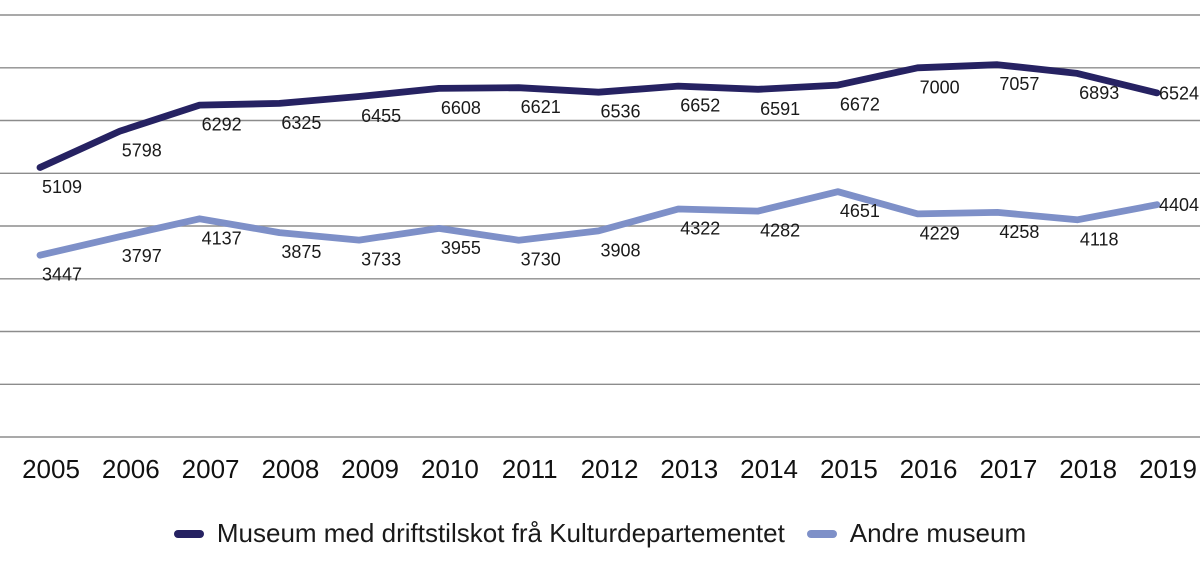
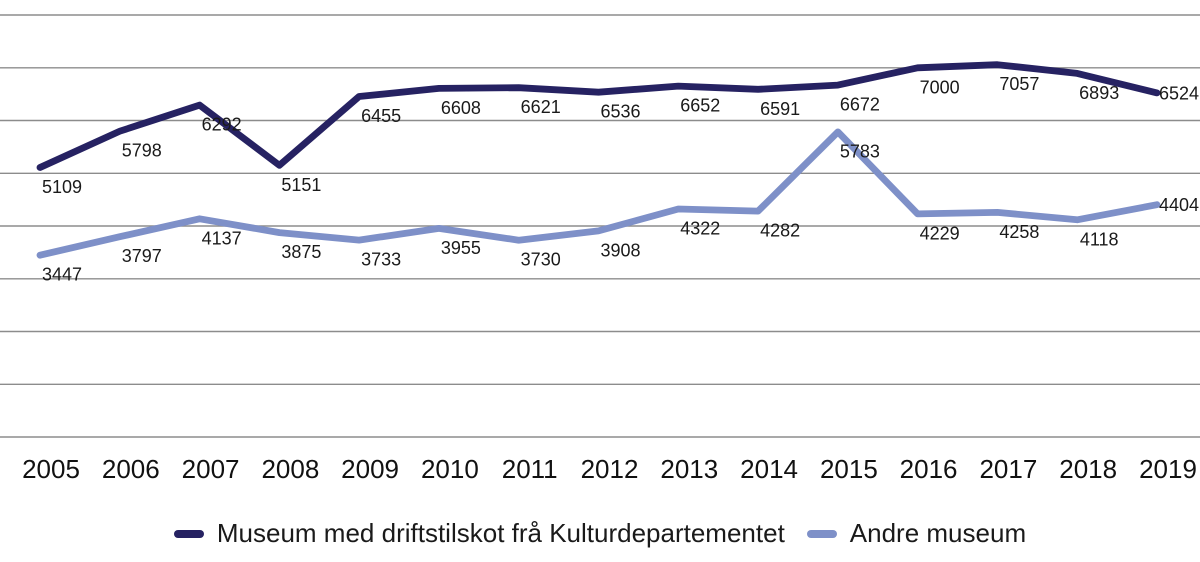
Museum med driftstilskot frå Kulturdepartementet/2008: 6325 -> 5151
Andre museum/2015: 4651 -> 5783
